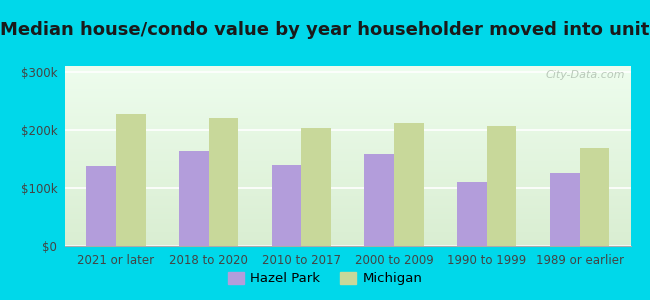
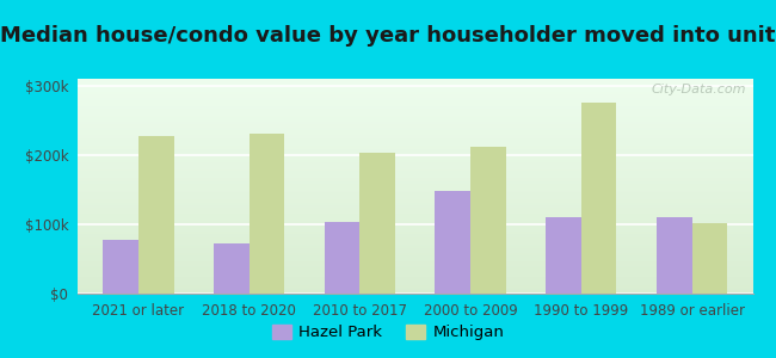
Hazel Park/2021 or later: $138k -> $78k
Hazel Park/2018 to 2020: $163k -> $72k
Michigan/2018 to 2020: $220k -> $230k
Hazel Park/2010 to 2017: $140k -> $104k
Hazel Park/2000 to 2009: $158k -> $148k
Michigan/1990 to 1999: $207k -> $276k
Hazel Park/1989 or earlier: $125k -> $110k
Michigan/1989 or earlier: $168k -> $102k
